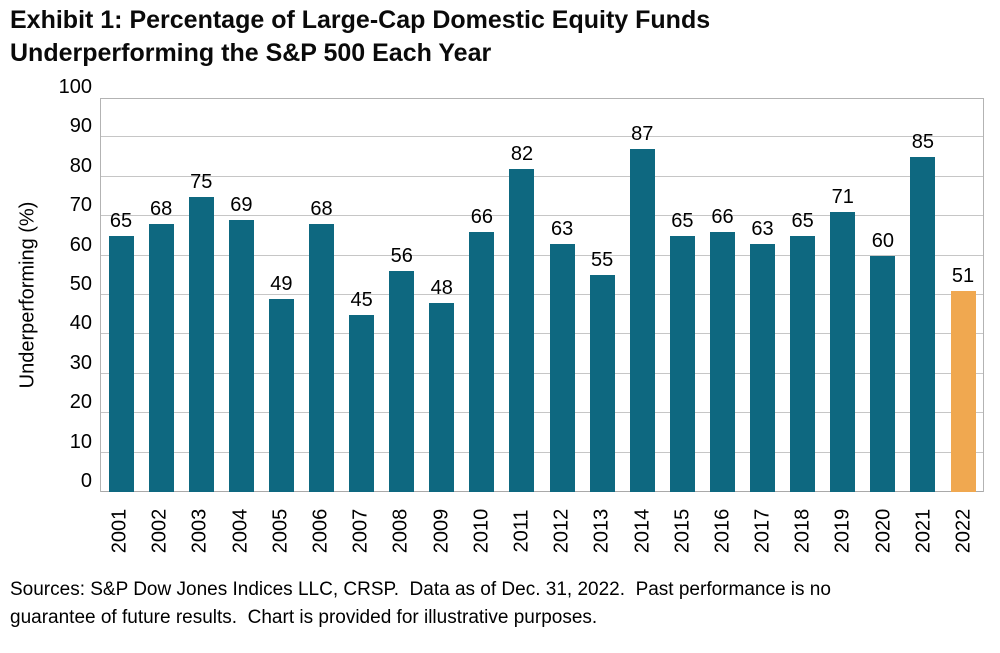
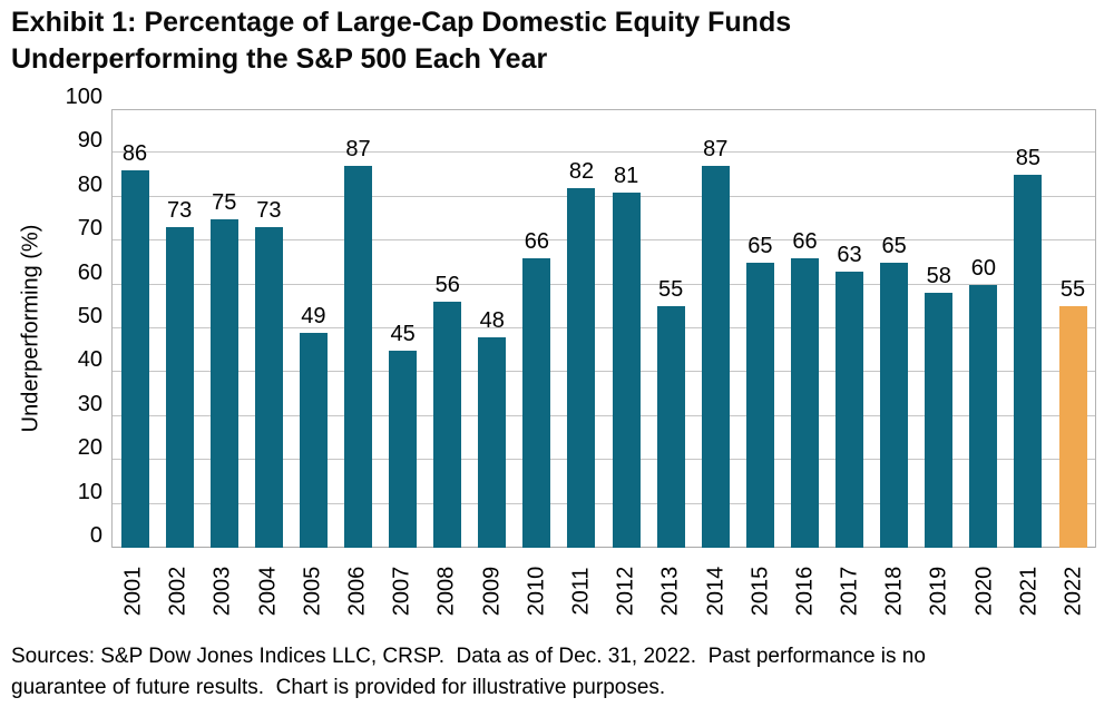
2001: 65 -> 86
2002: 68 -> 73
2004: 69 -> 73
2006: 68 -> 87
2012: 63 -> 81
2019: 71 -> 58
2022: 51 -> 55
